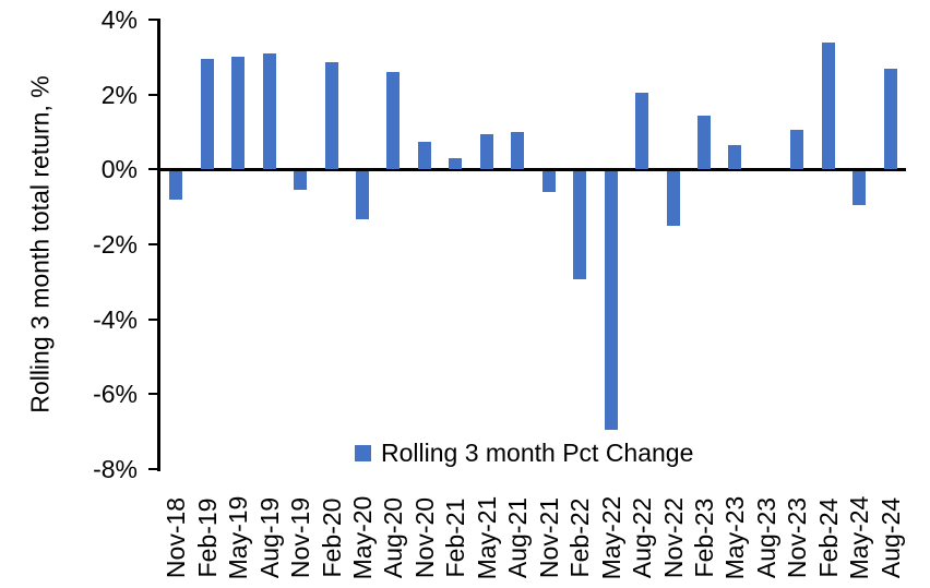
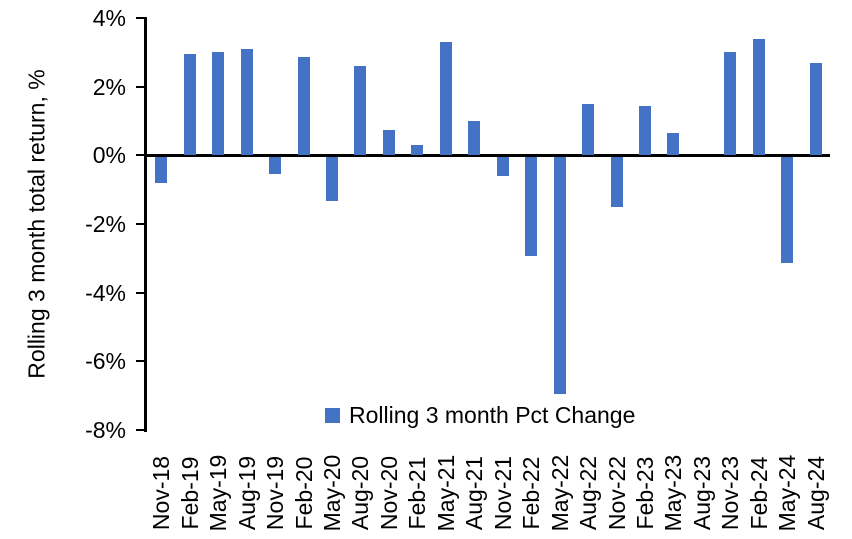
May-21: 0.9% -> 3.3%
Aug-22: 2.0% -> 1.5%
Nov-23: 1.1% -> 3.0%
May-24: -0.9% -> -3.1%
